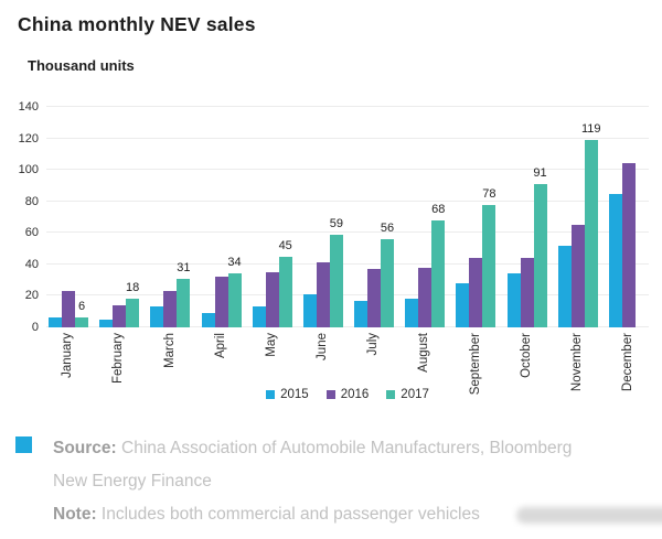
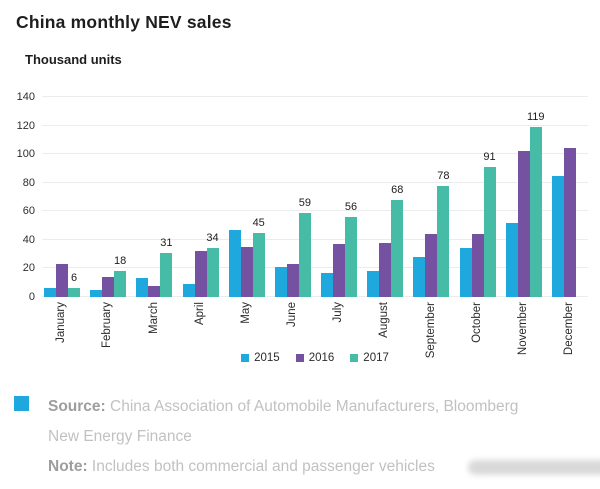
2016/March: 23 -> 8
2015/May: 13 -> 47
2016/June: 41 -> 23
2016/November: 65 -> 102
